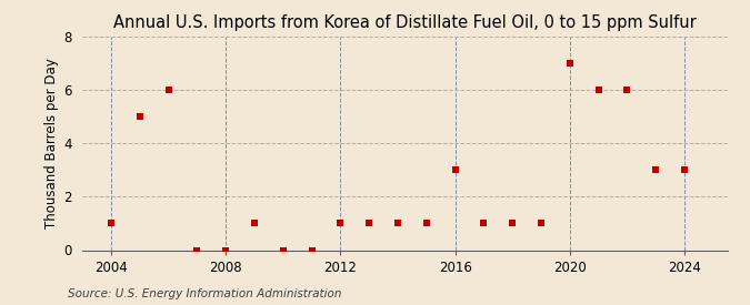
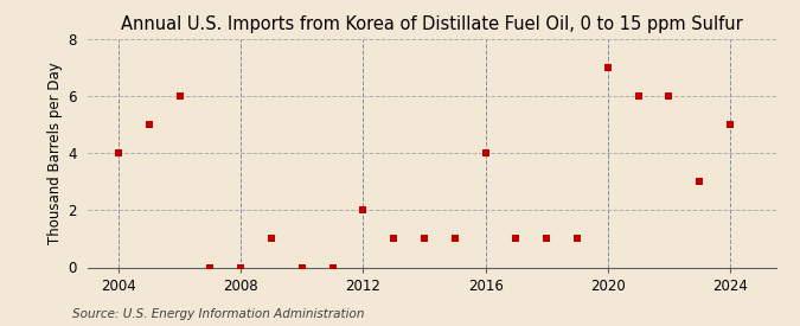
2004: 1 -> 4
2012: 1 -> 2
2016: 3 -> 4
2024: 3 -> 5
